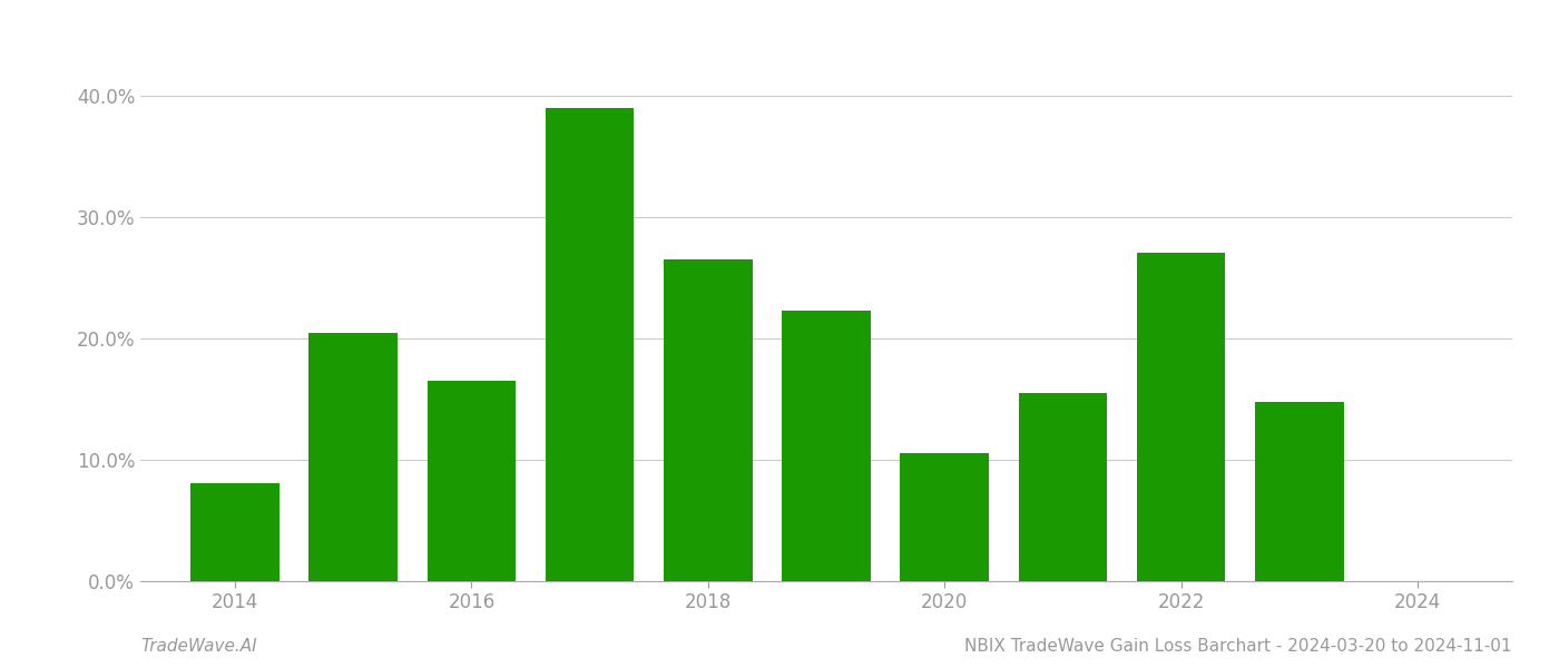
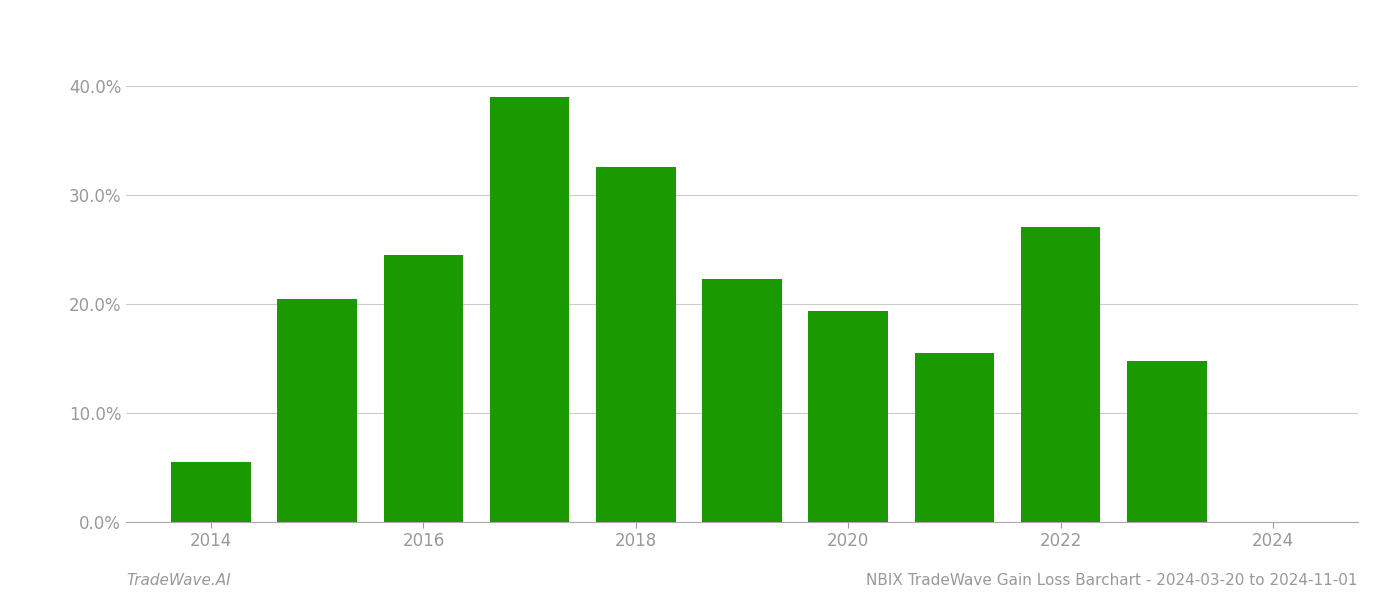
2014: 8.1% -> 5.5%
2016: 16.5% -> 24.5%
2018: 26.5% -> 32.5%
2020: 10.5% -> 19.3%
